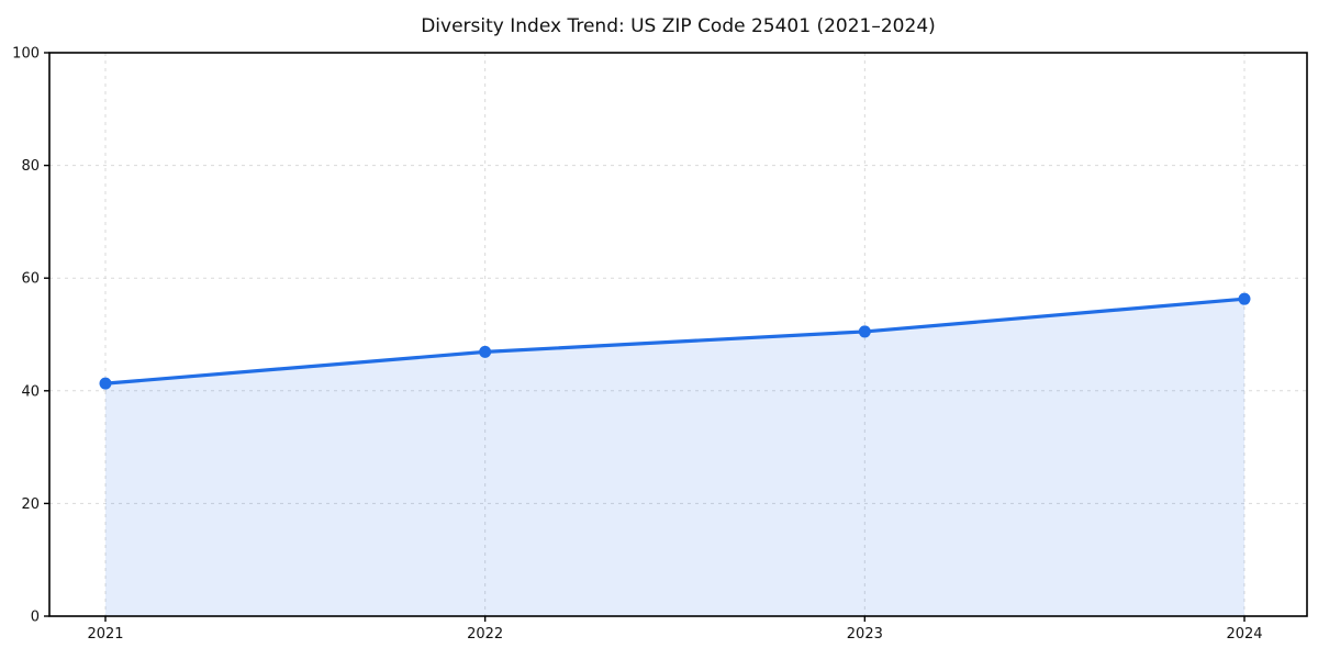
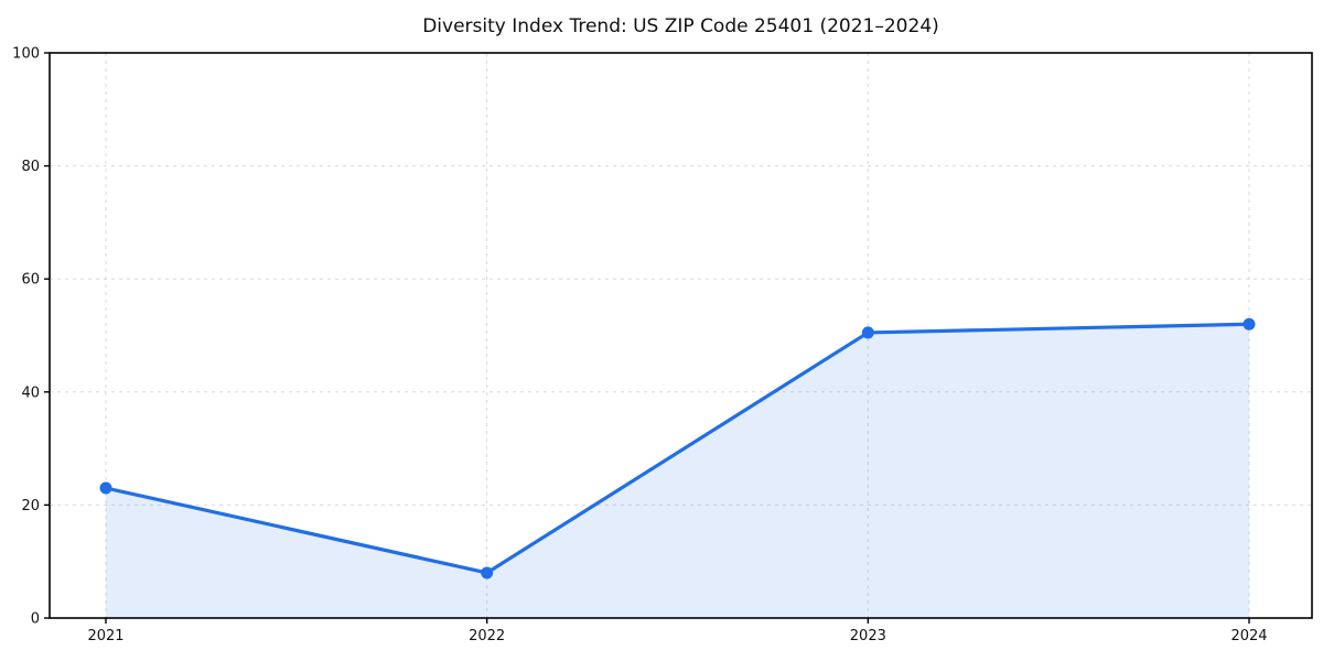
2021: 41 -> 23
2022: 47 -> 8
2024: 56 -> 52
